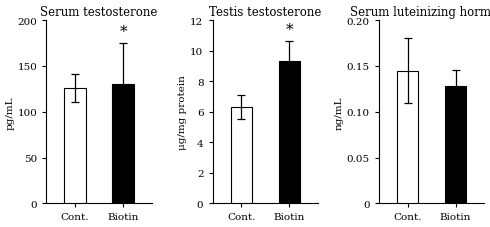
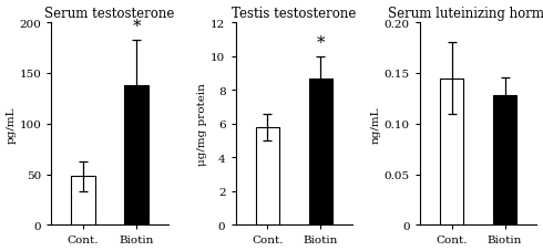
Serum testosterone/Cont.: 126 -> 48
Serum testosterone/Biotin: 130 -> 138
Testis testosterone/Cont.: 6.3 -> 5.8
Testis testosterone/Biotin: 9.3 -> 8.7
